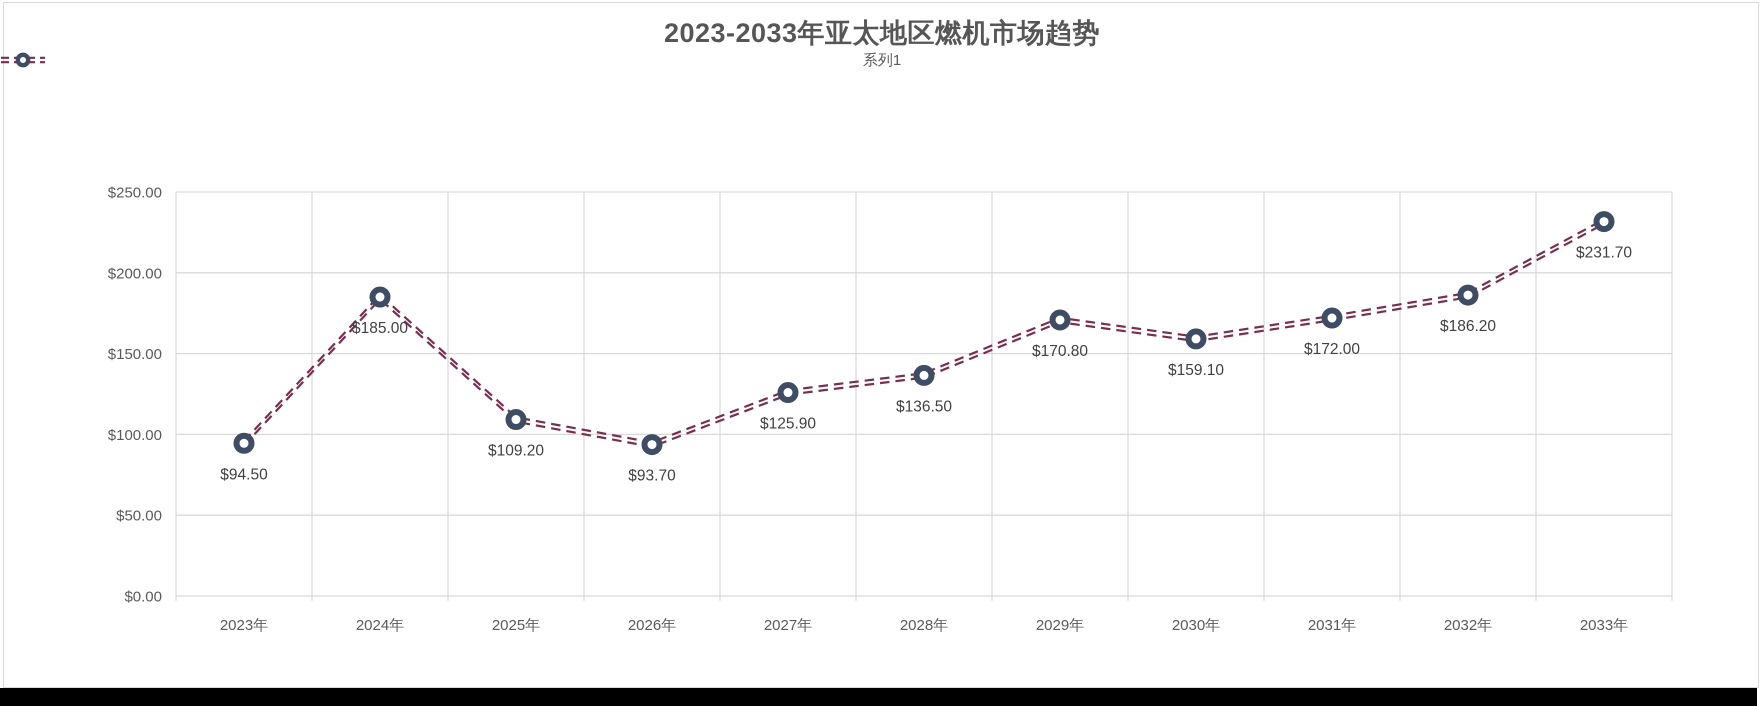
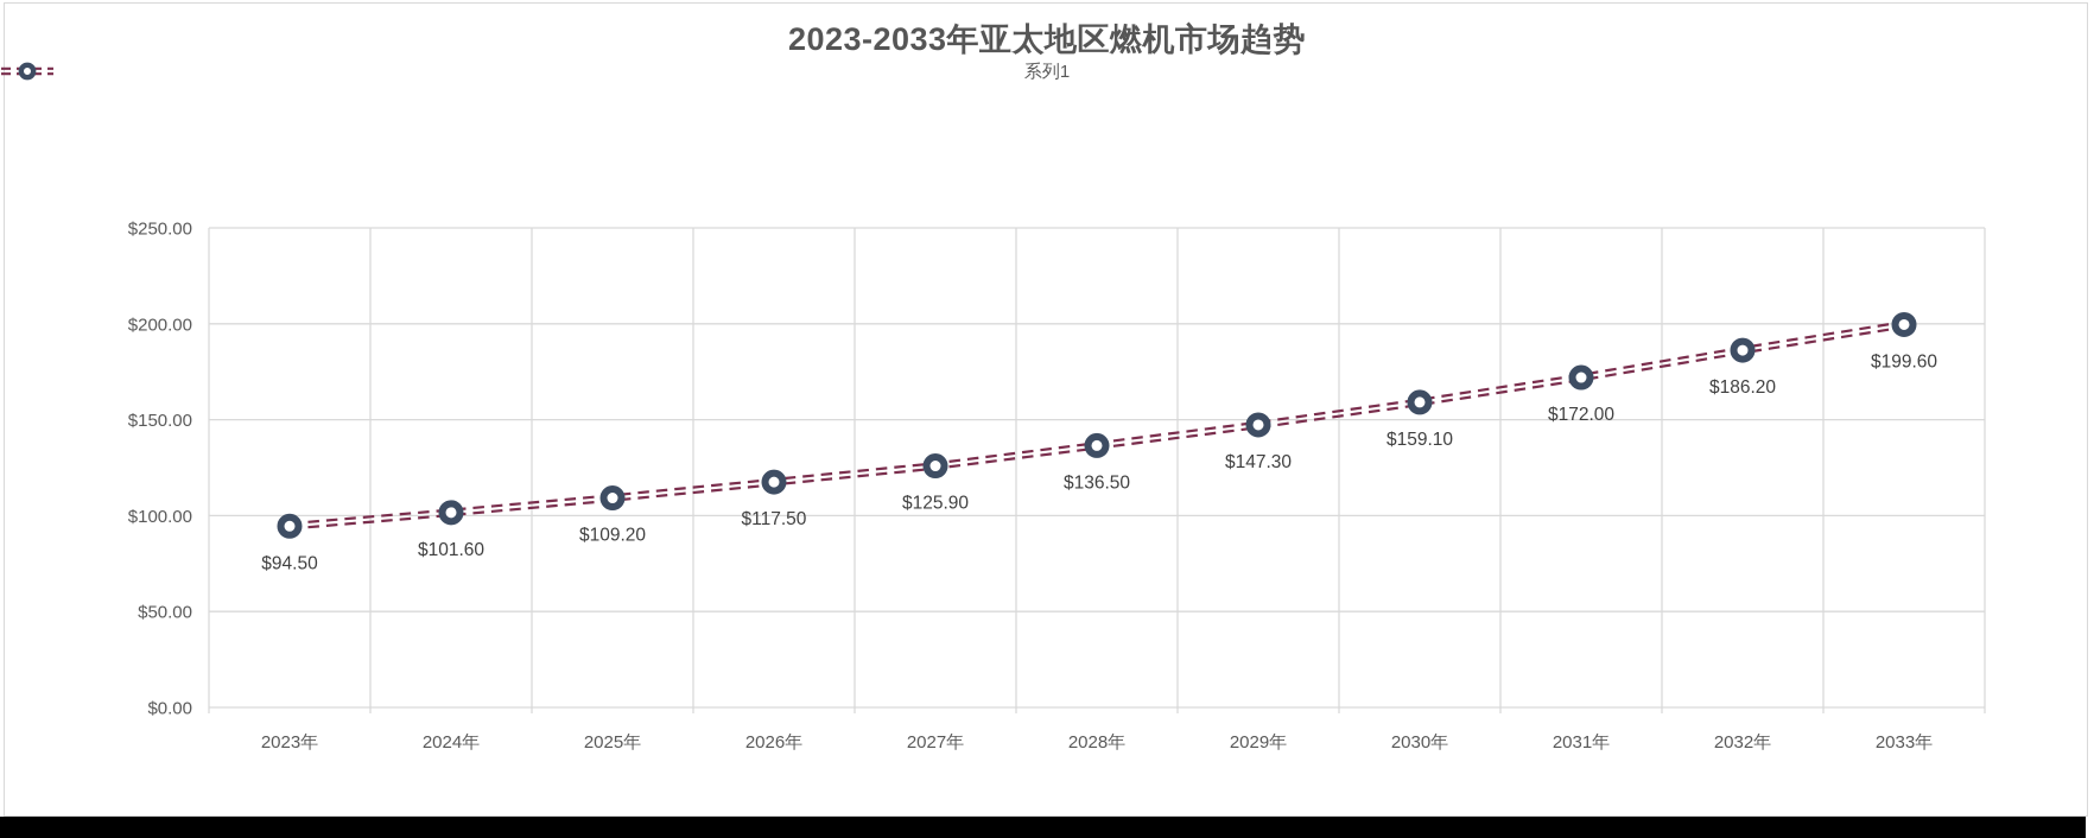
2024年: $185.00 -> $101.60
2026年: $93.70 -> $117.50
2029年: $170.80 -> $147.30
2033年: $231.70 -> $199.60
